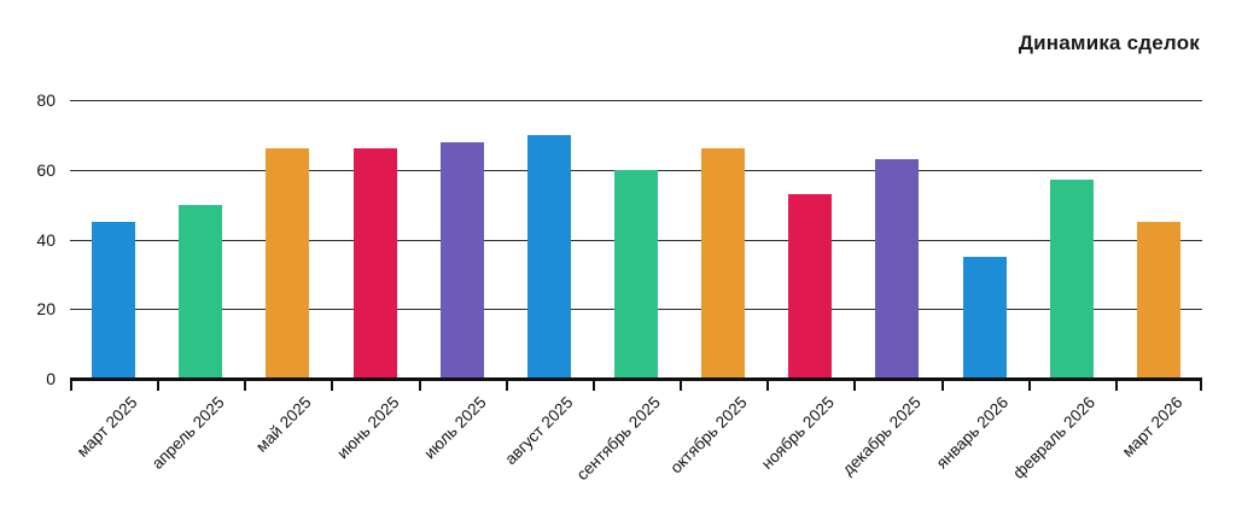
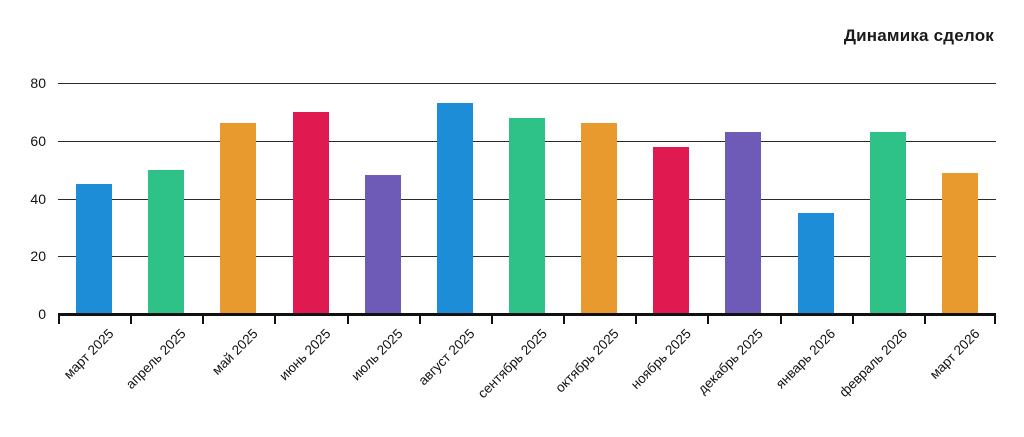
июнь 2025: 66 -> 70
июль 2025: 68 -> 48
август 2025: 70 -> 73
сентябрь 2025: 60 -> 68
ноябрь 2025: 53 -> 58
февраль 2026: 57 -> 63
март 2026: 45 -> 49
